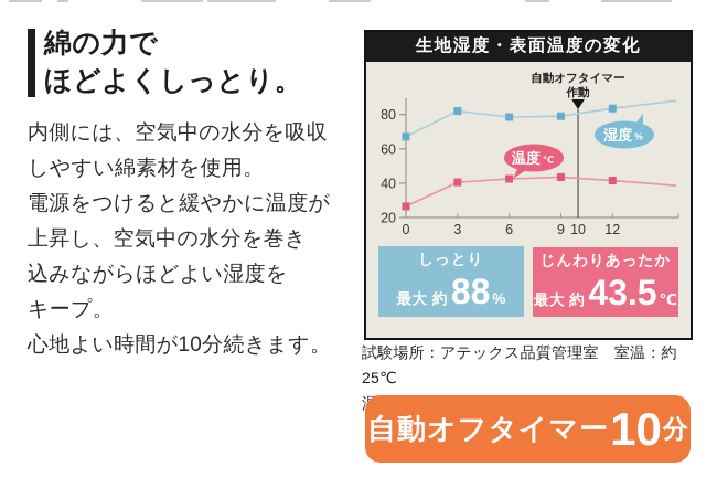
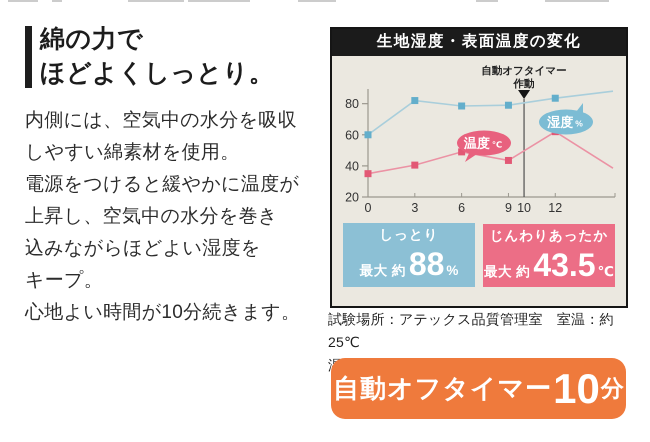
湿度/0: 67 -> 60
温度/0: 26 -> 35
温度/6: 42 -> 49
温度/12: 42 -> 62
